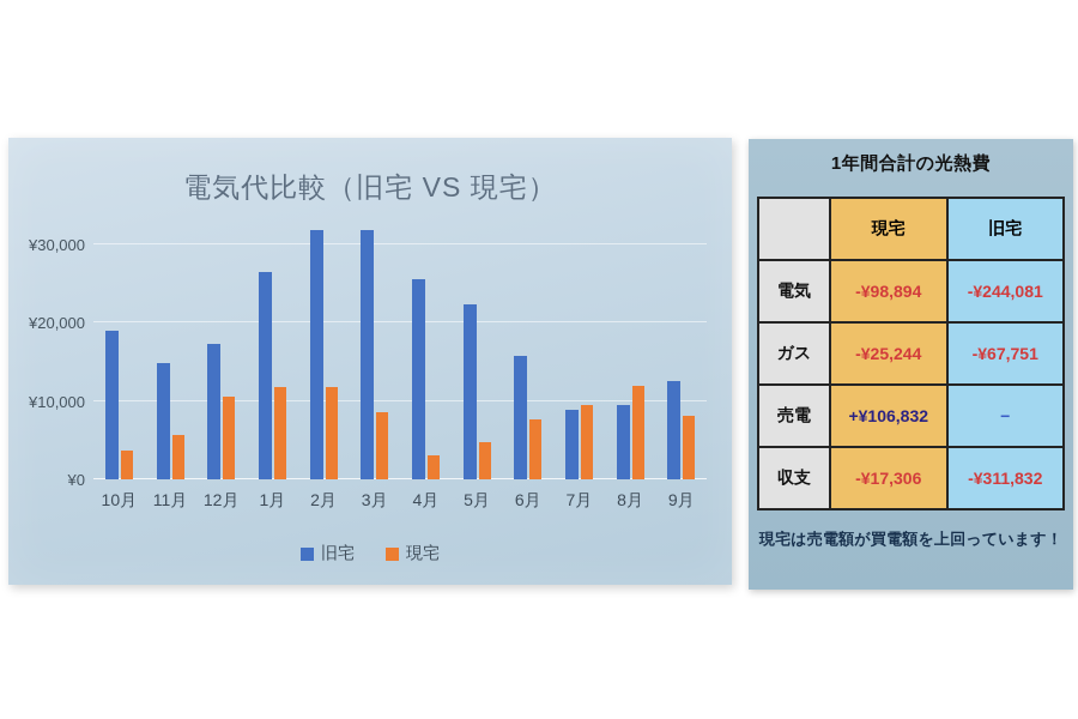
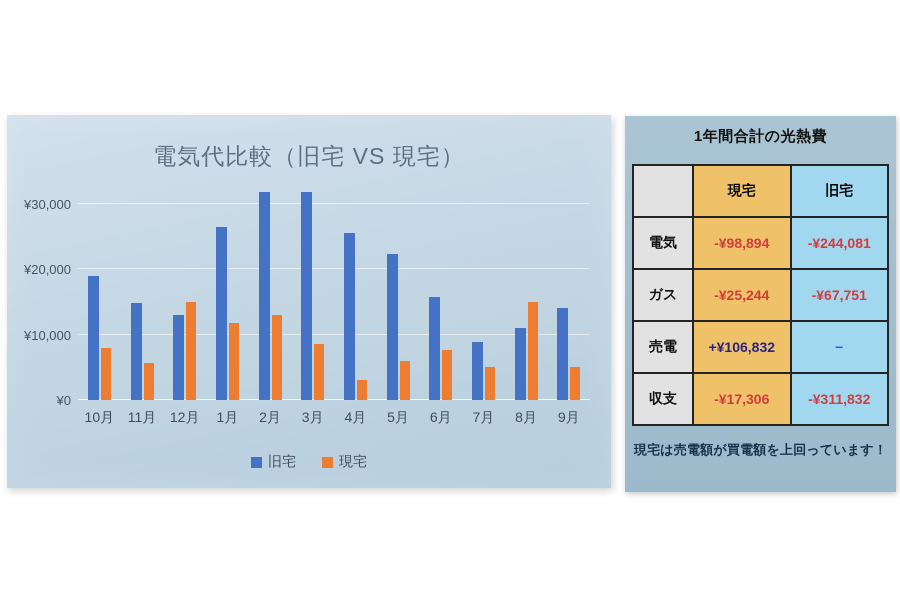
現宅/10月: ¥4000 -> ¥8000
旧宅/12月: ¥17000 -> ¥13000
現宅/12月: ¥10000 -> ¥15000
現宅/2月: ¥12000 -> ¥13000
現宅/5月: ¥5000 -> ¥6000
現宅/7月: ¥10000 -> ¥5000
旧宅/8月: ¥9000 -> ¥11000
現宅/8月: ¥12000 -> ¥15000
旧宅/9月: ¥13000 -> ¥14000
現宅/9月: ¥8000 -> ¥5000
